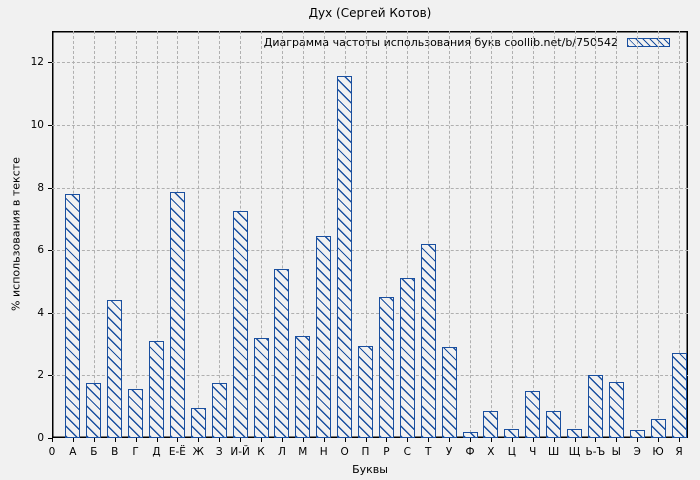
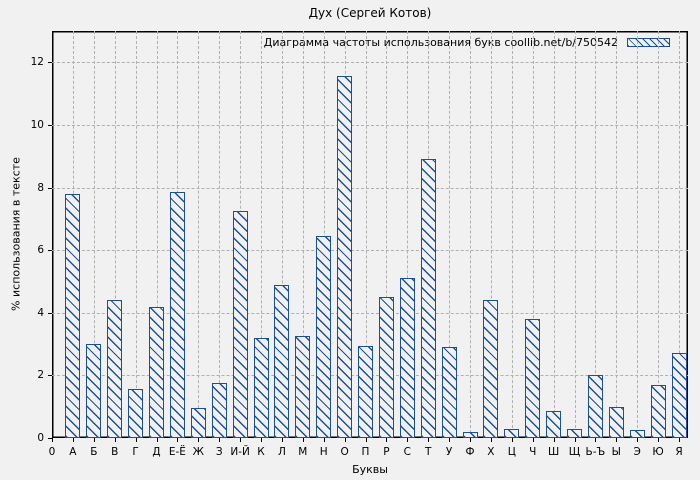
Б: 1.8 -> 3.0
Д: 3.1 -> 4.2
Л: 5.4 -> 4.9
Т: 6.2 -> 8.9
Х: 0.8 -> 4.4
Ч: 1.5 -> 3.8
Ы: 1.8 -> 1.0
Ю: 0.6 -> 1.7
